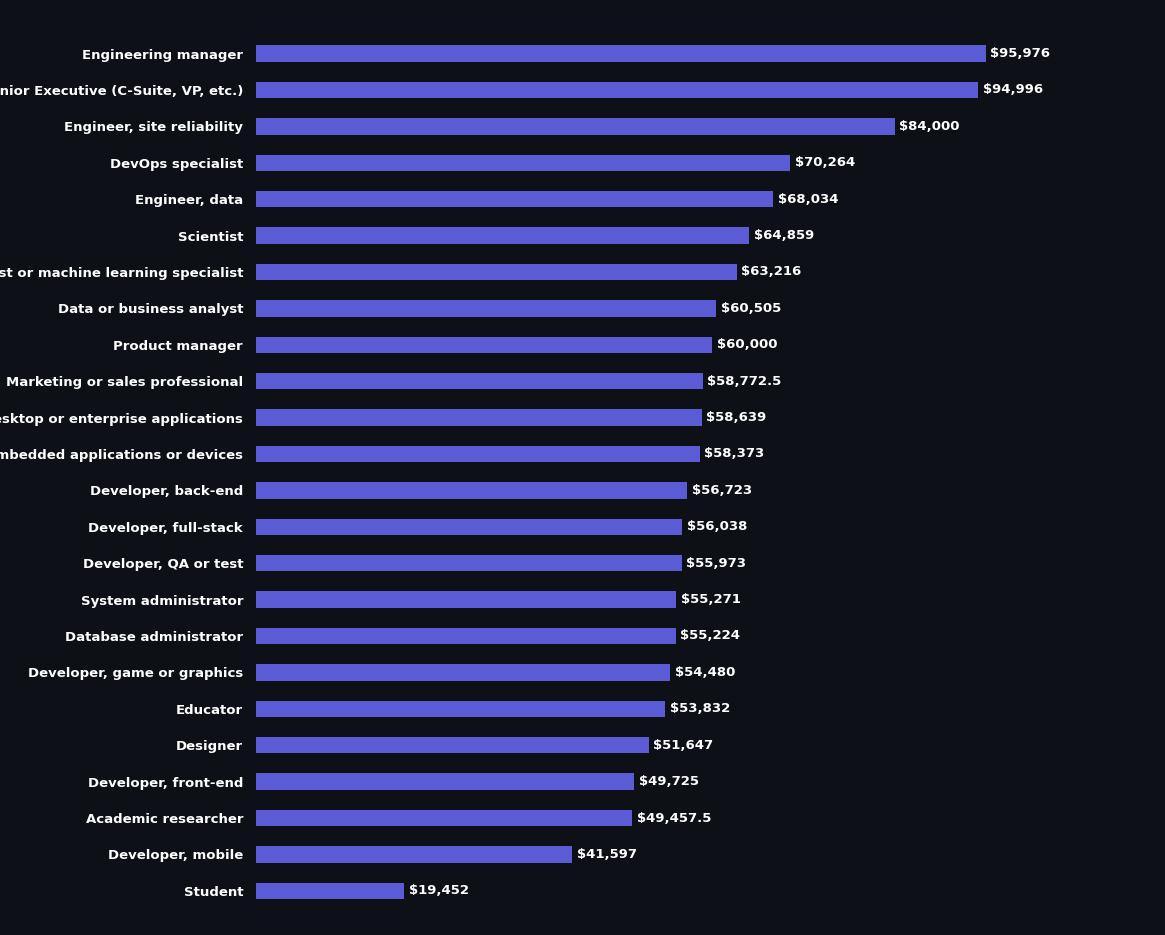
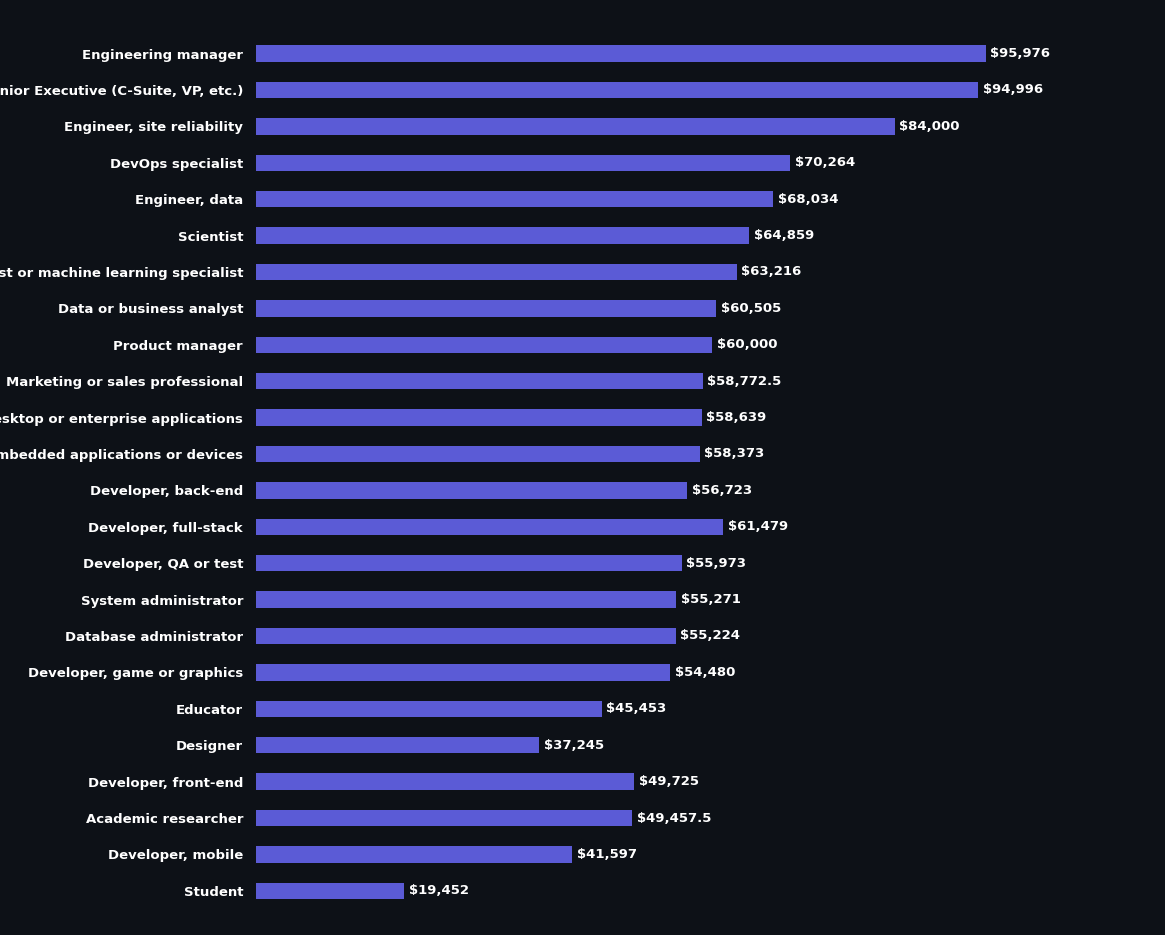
Developer, full-stack: $56,038 -> $61,479
Educator: $53,832 -> $45,453
Designer: $51,647 -> $37,245
